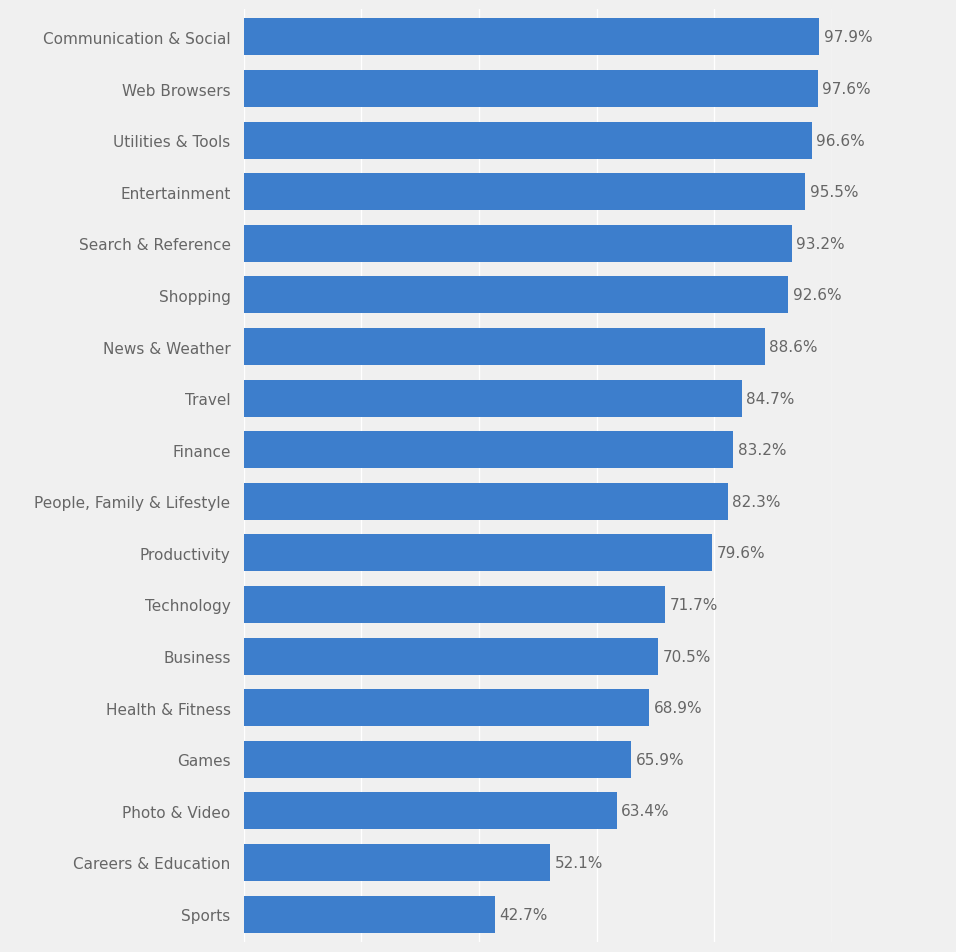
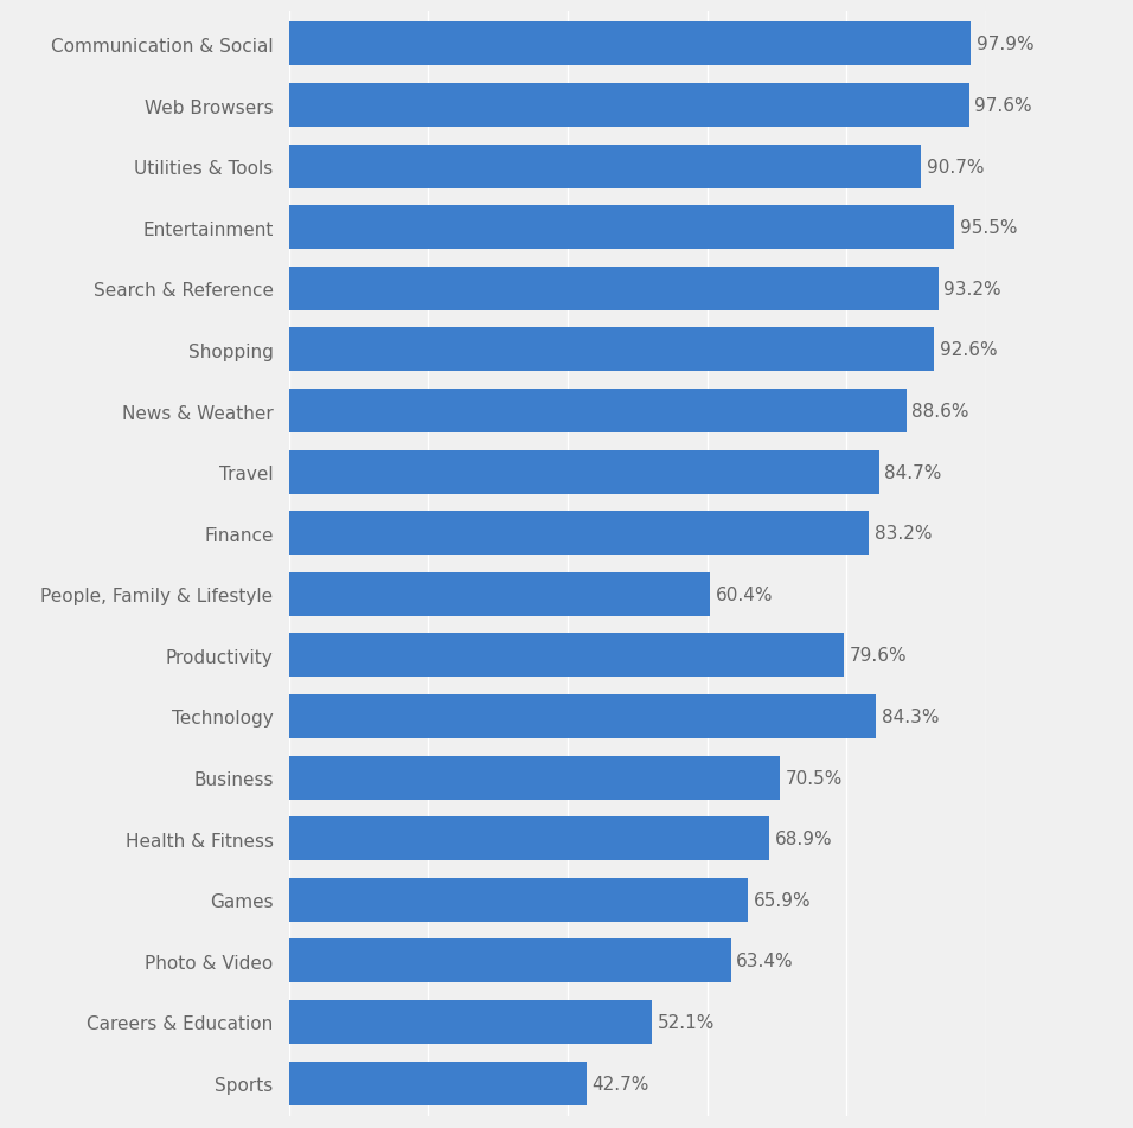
Utilities & Tools: 96.6% -> 90.7%
People, Family & Lifestyle: 82.3% -> 60.4%
Technology: 71.7% -> 84.3%
